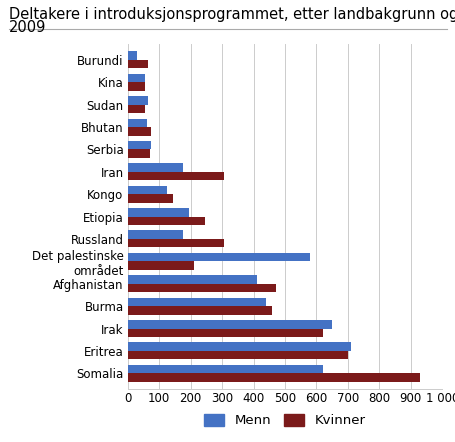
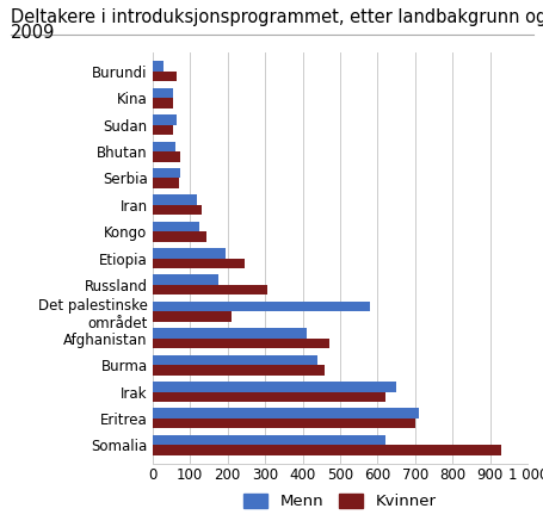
Menn/Iran: 175 -> 120
Kvinner/Iran: 305 -> 130
